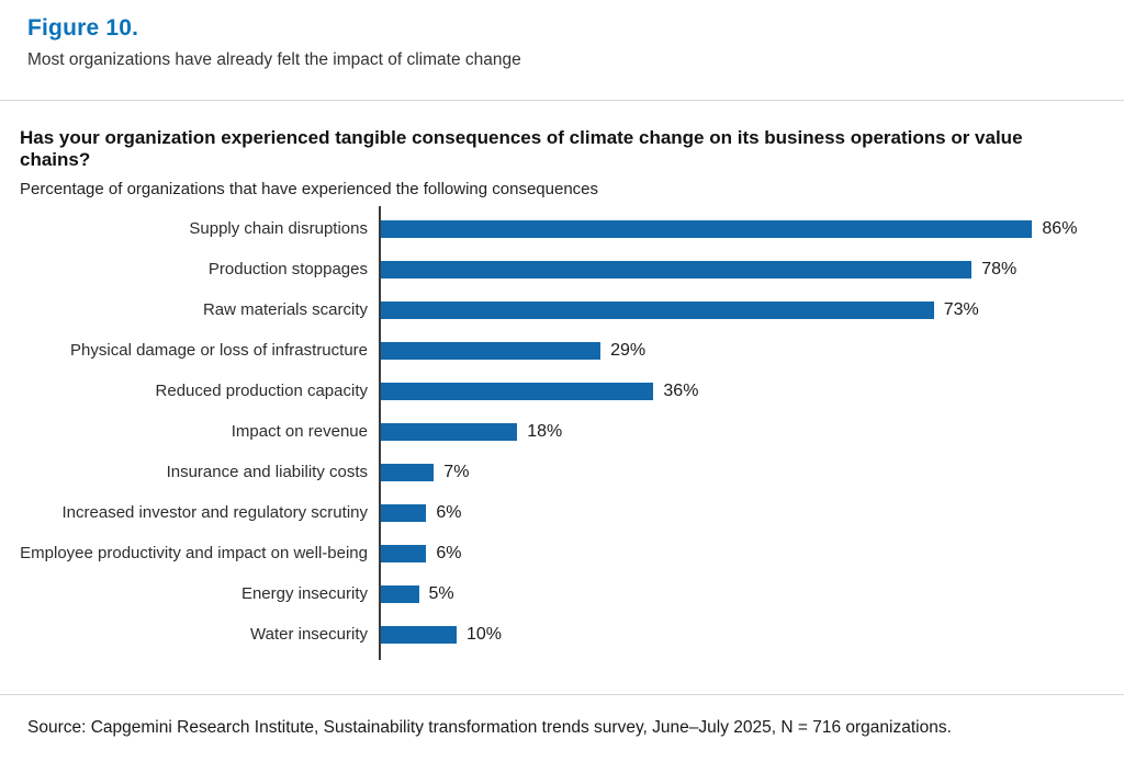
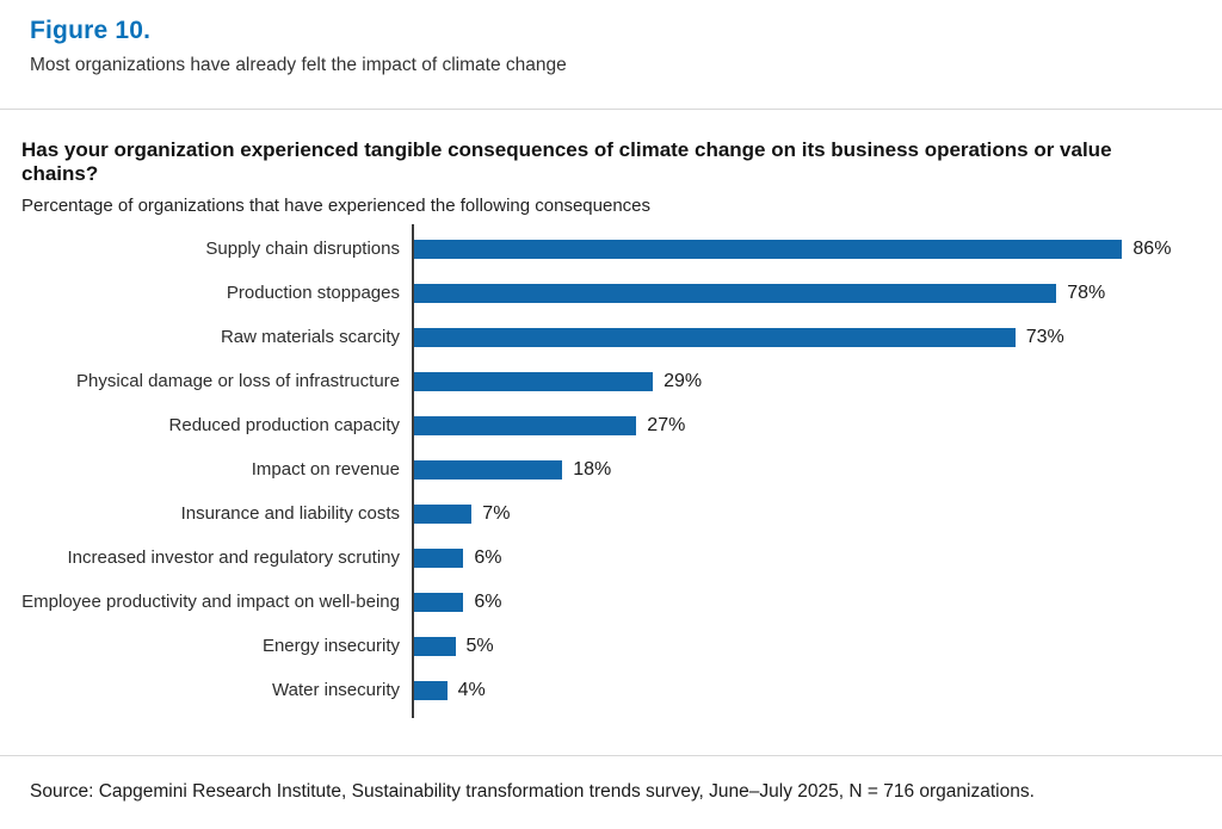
Reduced production capacity: 36% -> 27%
Water insecurity: 10% -> 4%
